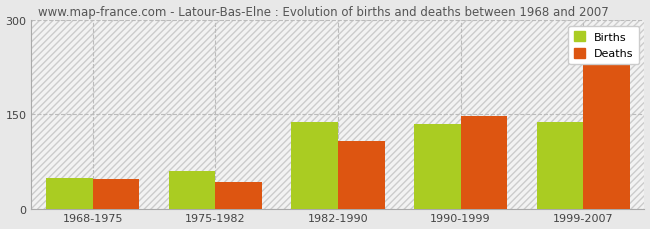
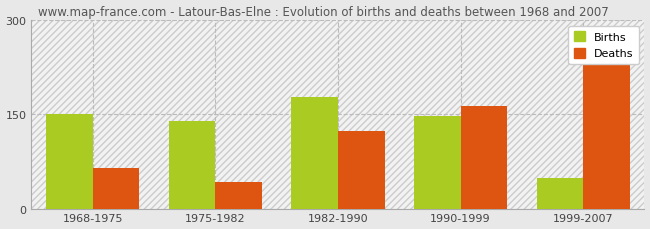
Births/1968-1975: 48 -> 150
Deaths/1968-1975: 47 -> 64
Births/1975-1982: 60 -> 140
Births/1982-1990: 138 -> 178
Deaths/1982-1990: 108 -> 124
Births/1990-1999: 135 -> 148
Deaths/1990-1999: 147 -> 164
Births/1999-2007: 138 -> 48
